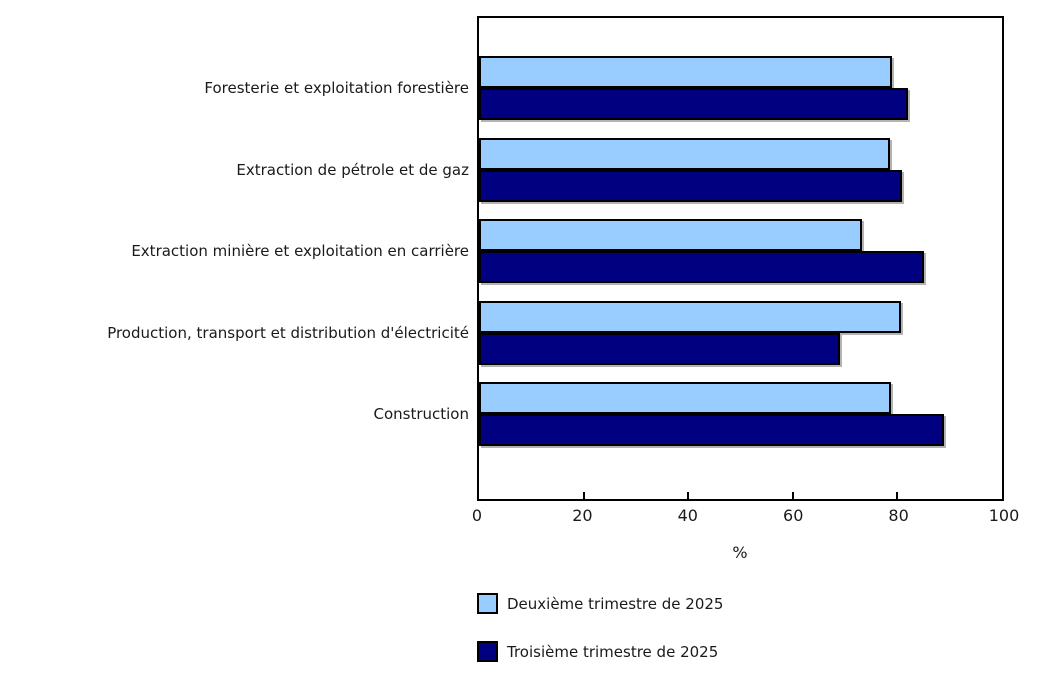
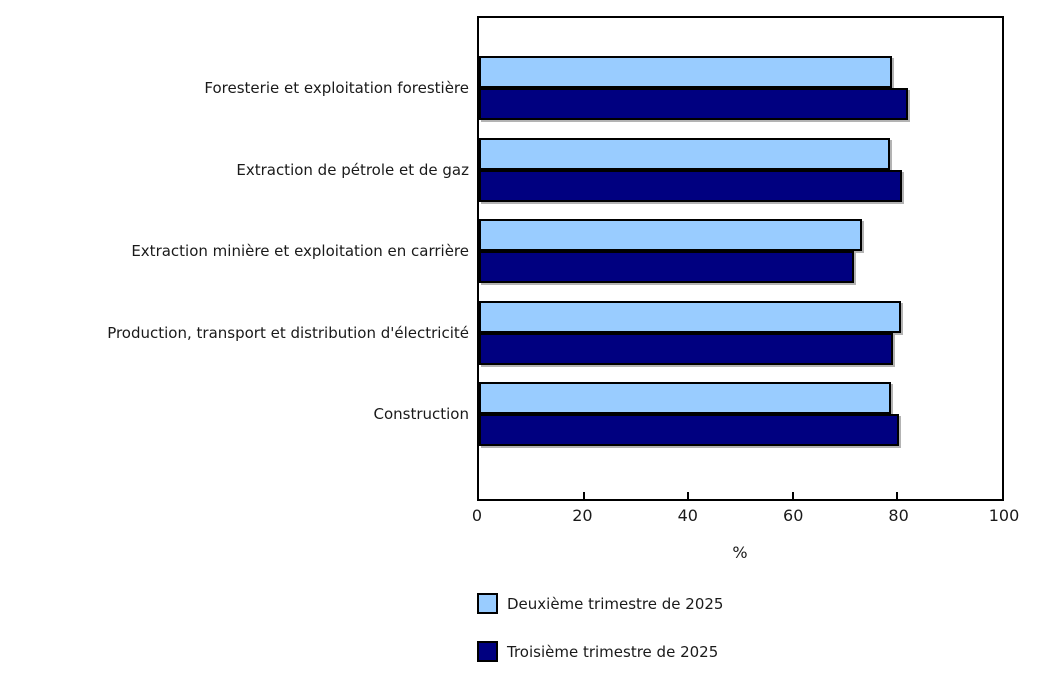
Troisième trimestre de 2025/Extraction minière et exploitation en carrière: 85 -> 72
Troisième trimestre de 2025/Production, transport et distribution d'électricité: 69 -> 79
Troisième trimestre de 2025/Construction: 89 -> 80
